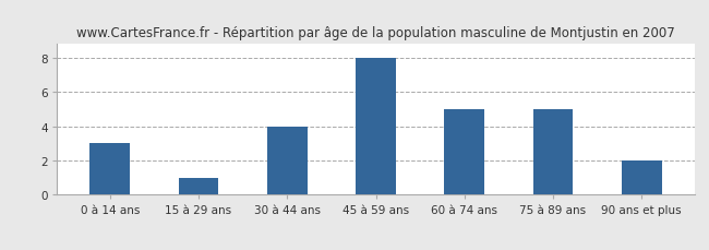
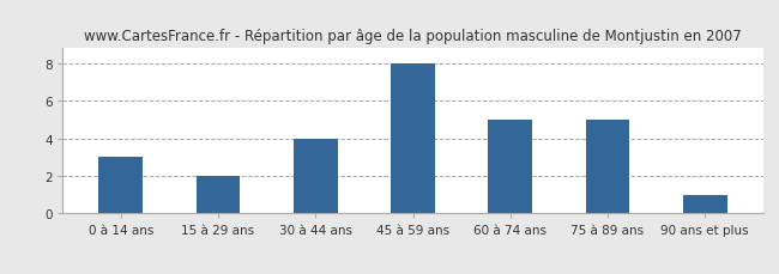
15 à 29 ans: 1 -> 2
90 ans et plus: 2 -> 1
